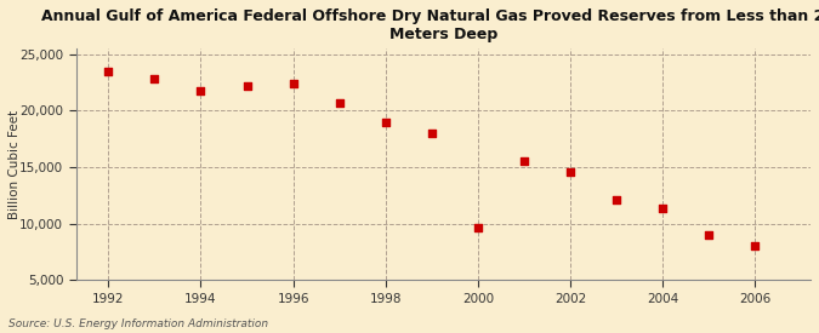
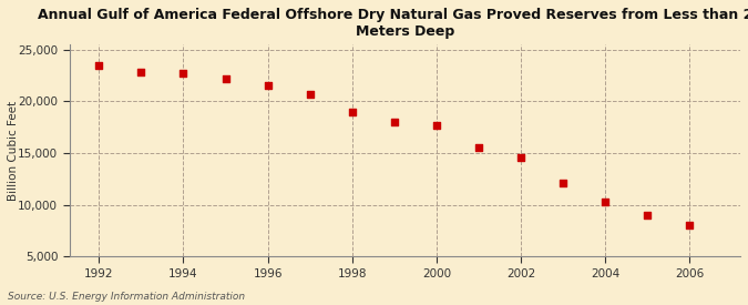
1994: 21,800 -> 22,700
1996: 22,400 -> 21,600
2000: 9,600 -> 17,700
2004: 11,400 -> 10,300
